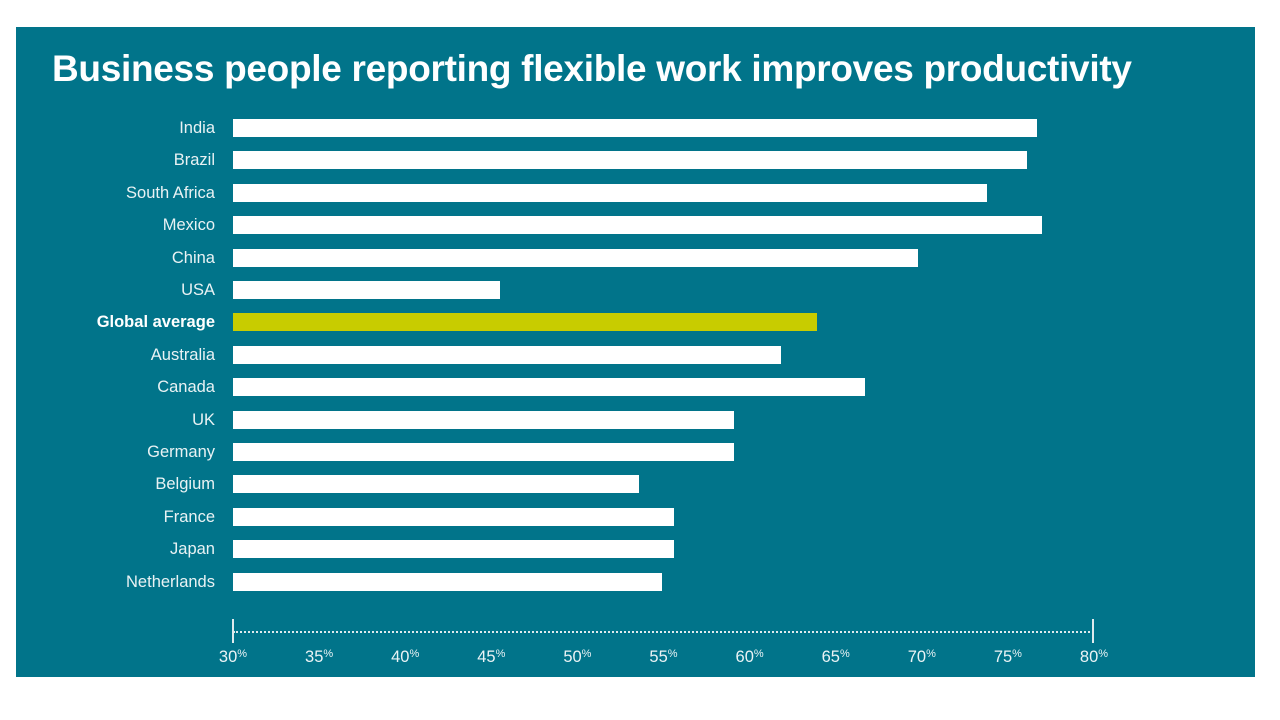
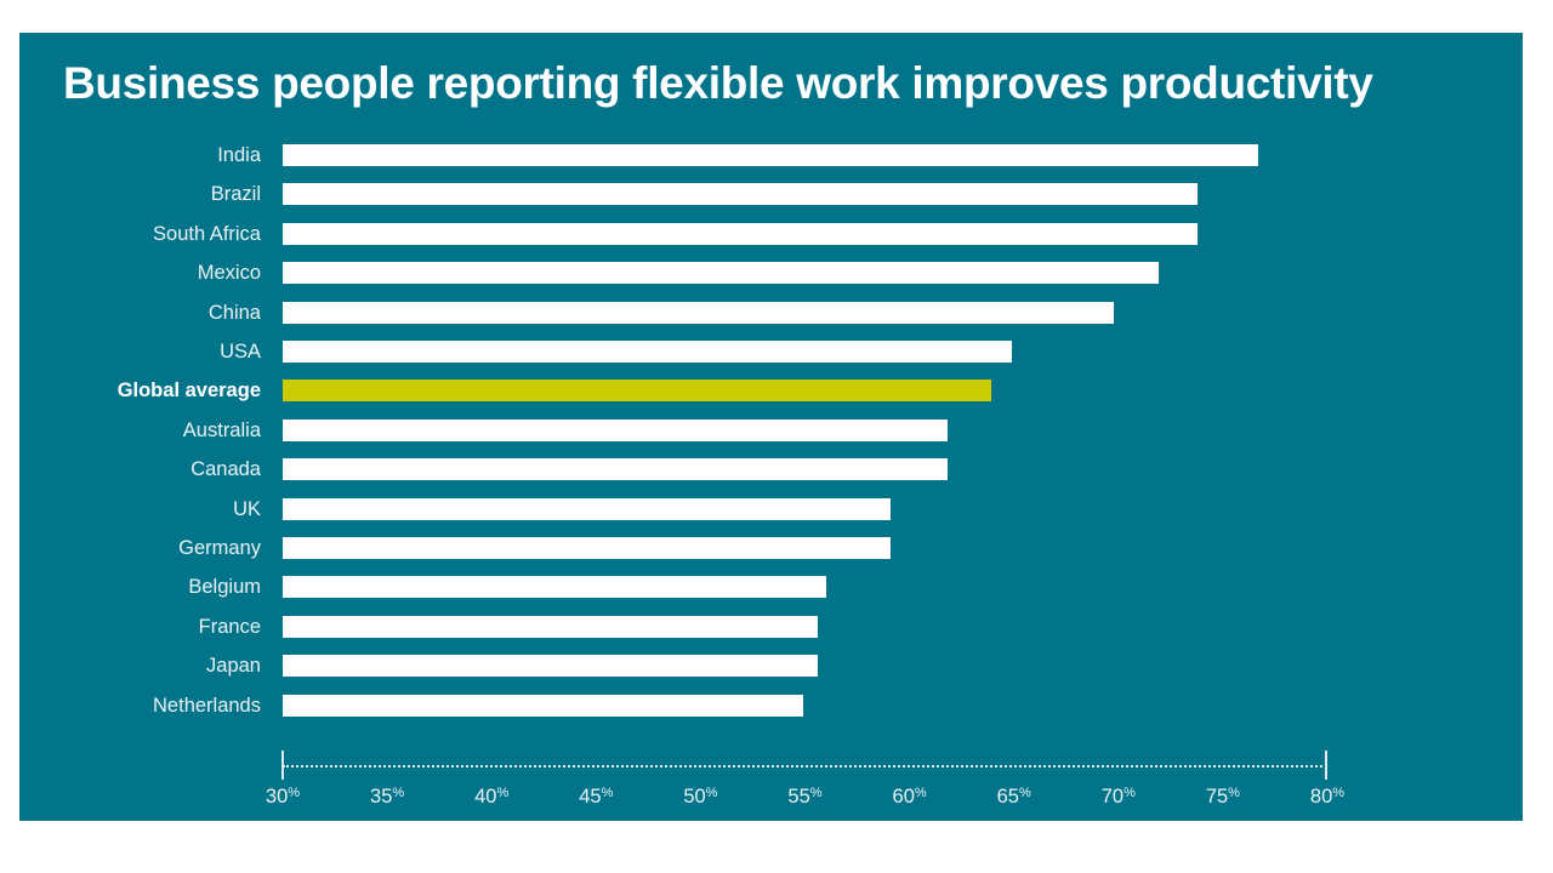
Brazil: 76.1 -> 73.8
Mexico: 77.0 -> 71.9
USA: 45.5 -> 64.9
Canada: 66.7 -> 61.8
Belgium: 53.6 -> 56.0
